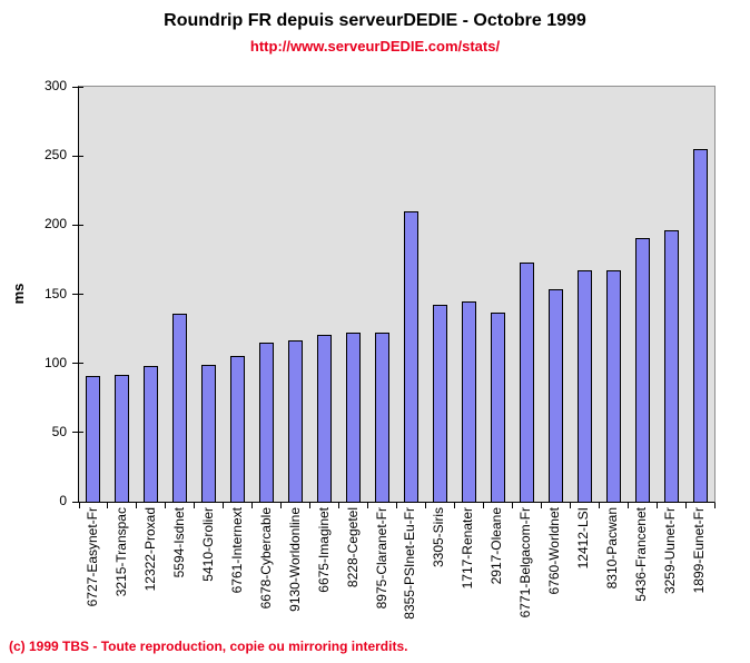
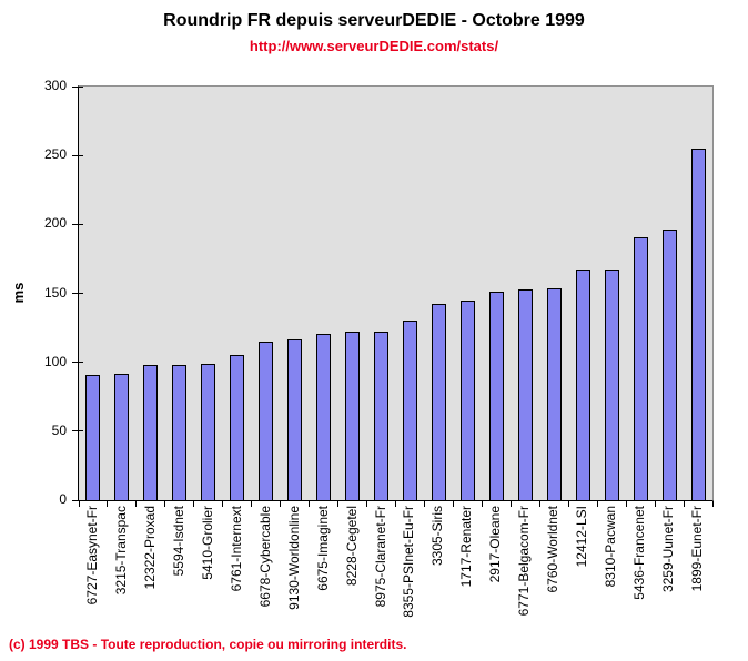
5594-Isdnet: 136 -> 98
8355-PSInet-Eu-Fr: 210 -> 130
2917-Oleane: 137 -> 151
6771-Belgacom-Fr: 173 -> 153
